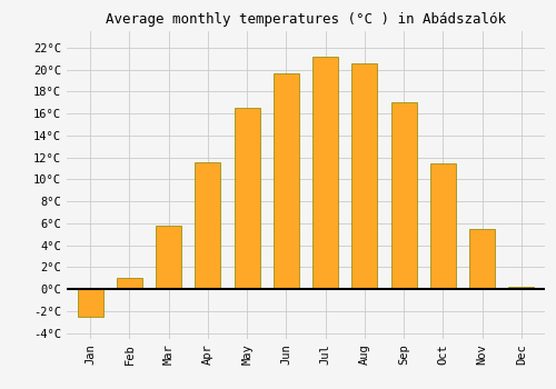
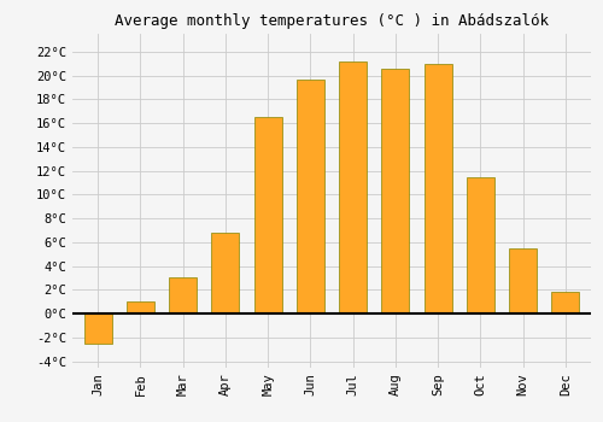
Mar: 5.8°C -> 3.0°C
Apr: 11.6°C -> 6.8°C
Sep: 17.0°C -> 21.0°C
Dec: 0.2°C -> 1.8°C
